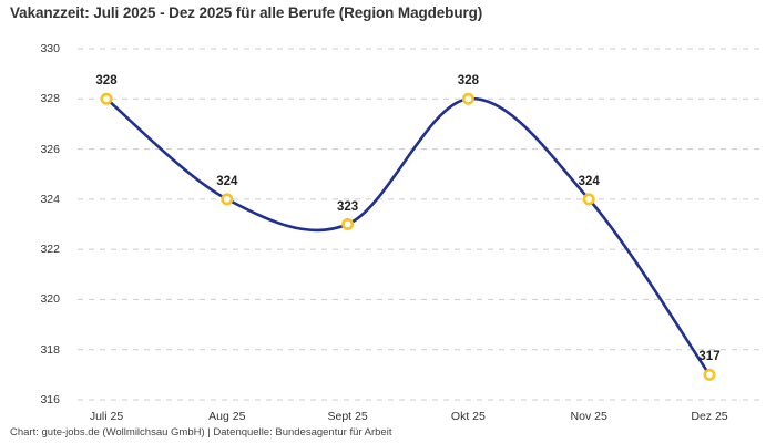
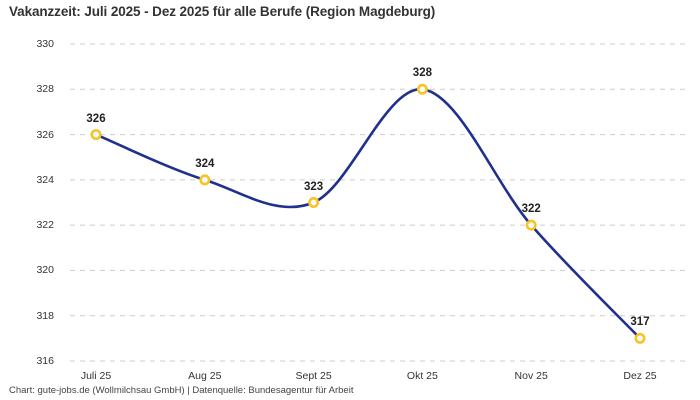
Juli 25: 328 -> 326
Nov 25: 324 -> 322
